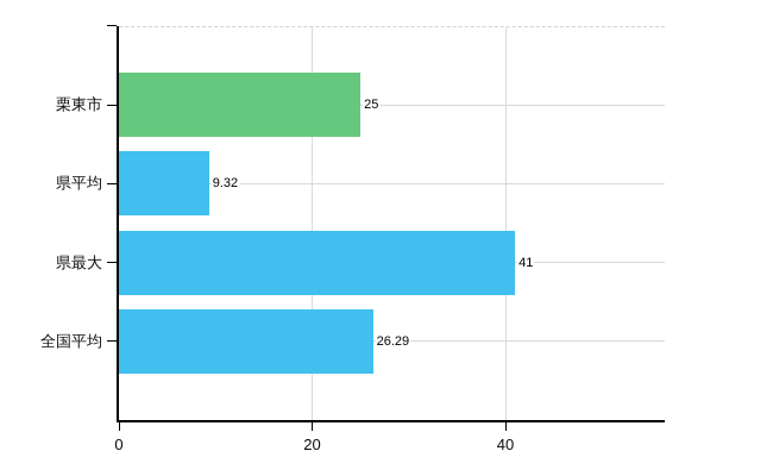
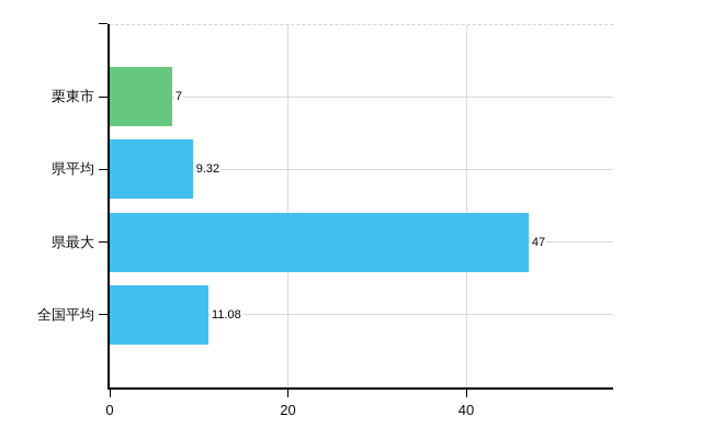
栗東市: 25 -> 7
県最大: 41 -> 47
全国平均: 26.29 -> 11.08
